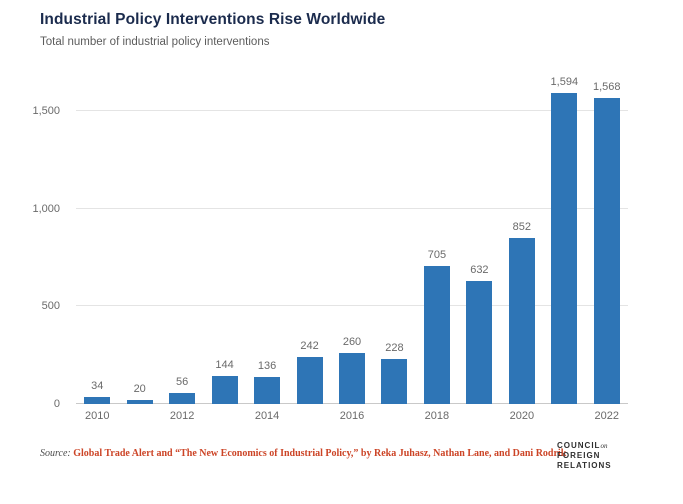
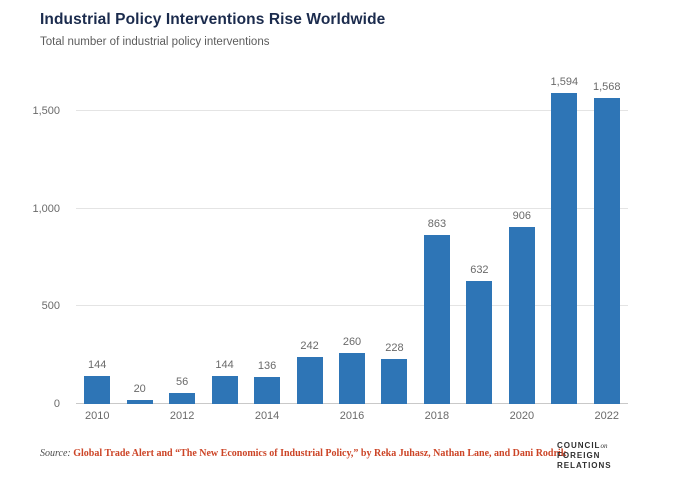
2010: 34 -> 144
2018: 705 -> 863
2020: 852 -> 906
